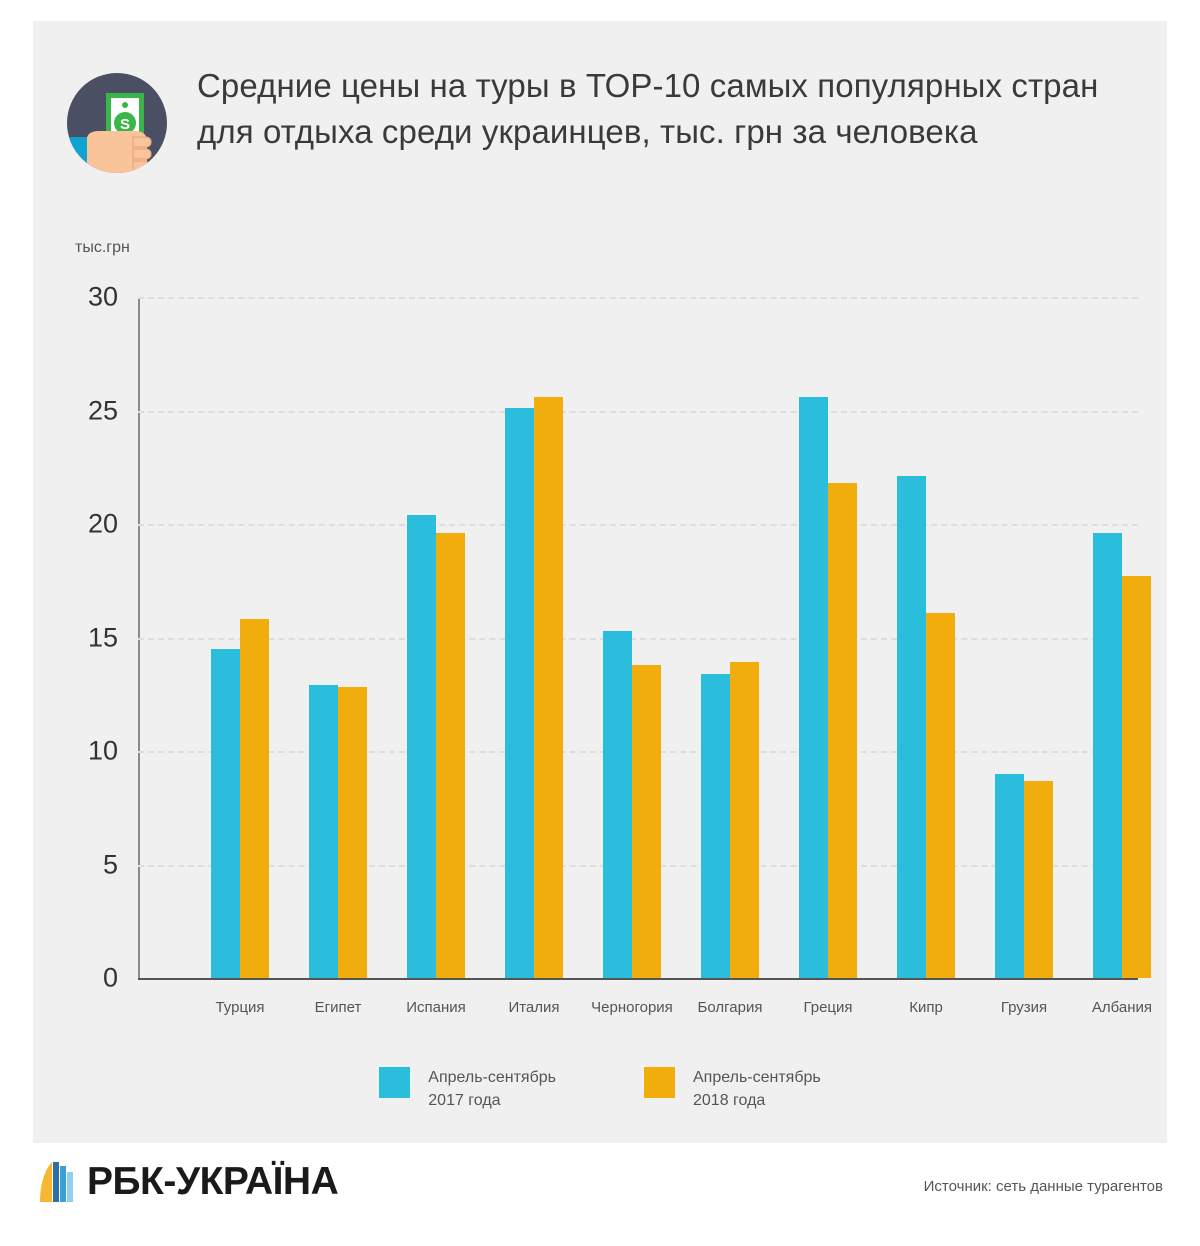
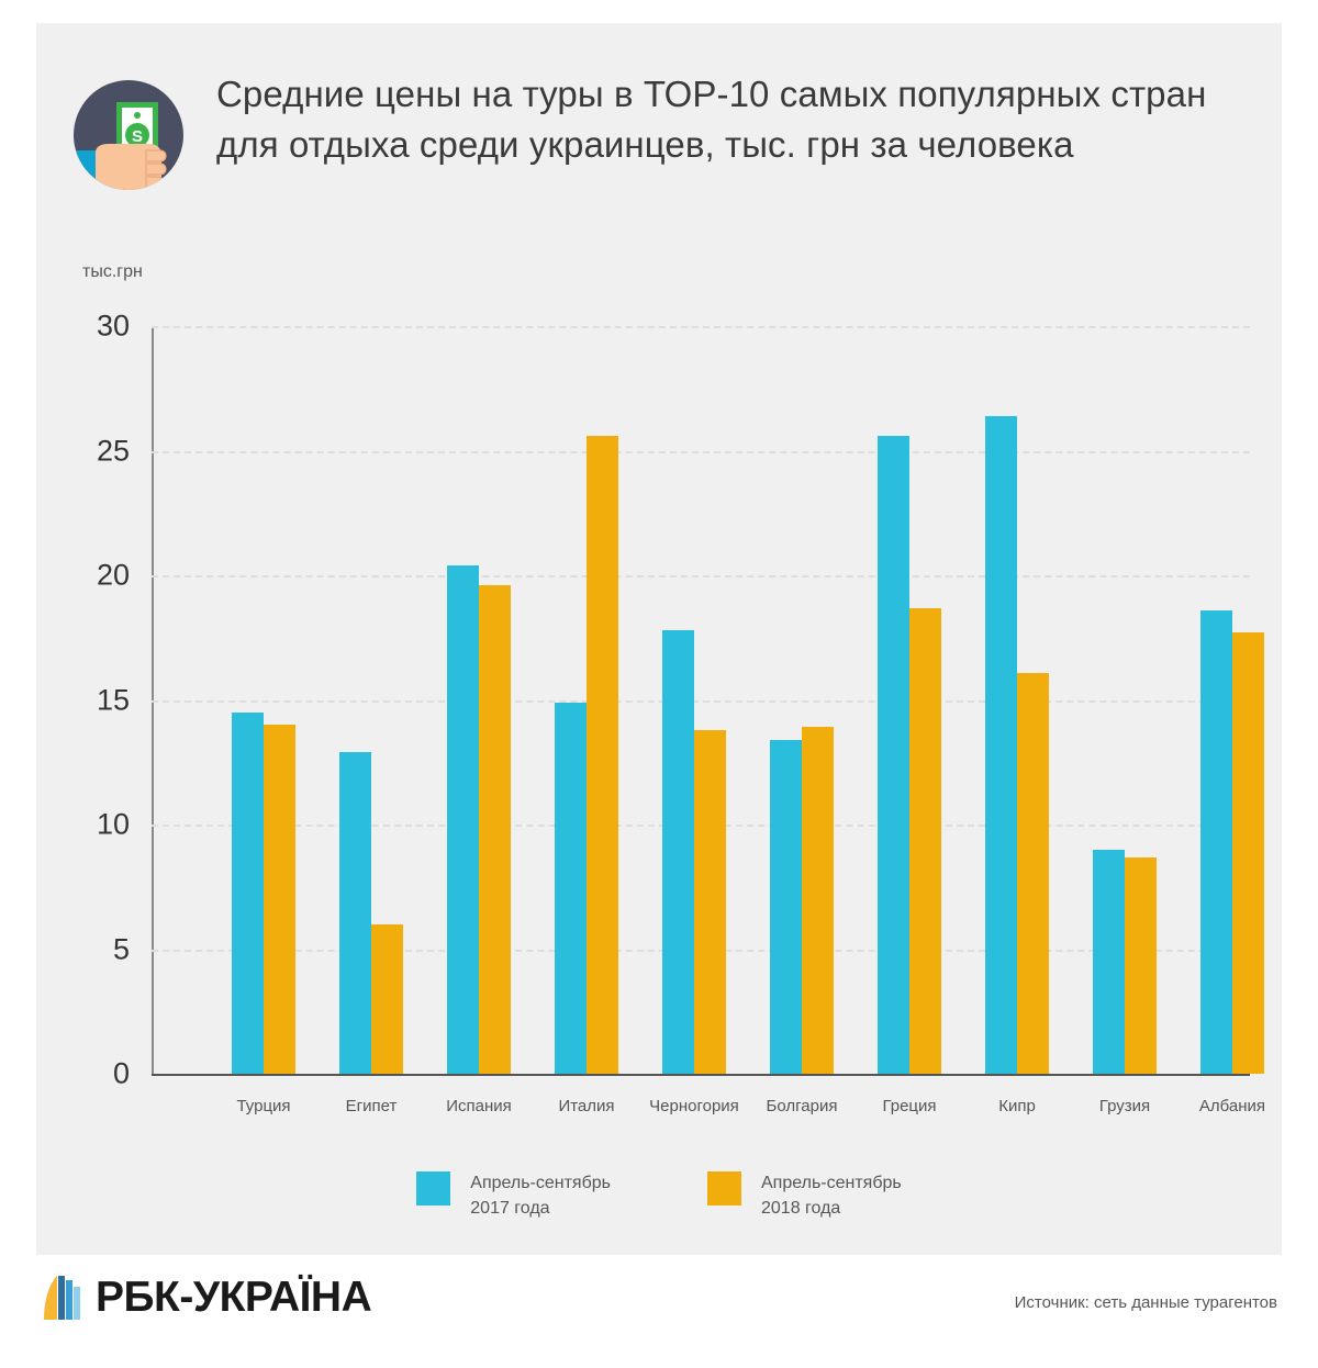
Апрель-сентябрь 2018 года/Турция: 15.8 -> 14.0
Апрель-сентябрь 2018 года/Египет: 12.8 -> 6.0
Апрель-сентябрь 2017 года/Италия: 25.1 -> 14.9
Апрель-сентябрь 2017 года/Черногория: 15.3 -> 17.8
Апрель-сентябрь 2018 года/Греция: 21.8 -> 18.7
Апрель-сентябрь 2017 года/Кипр: 22.1 -> 26.4
Апрель-сентябрь 2017 года/Албания: 19.6 -> 18.6
